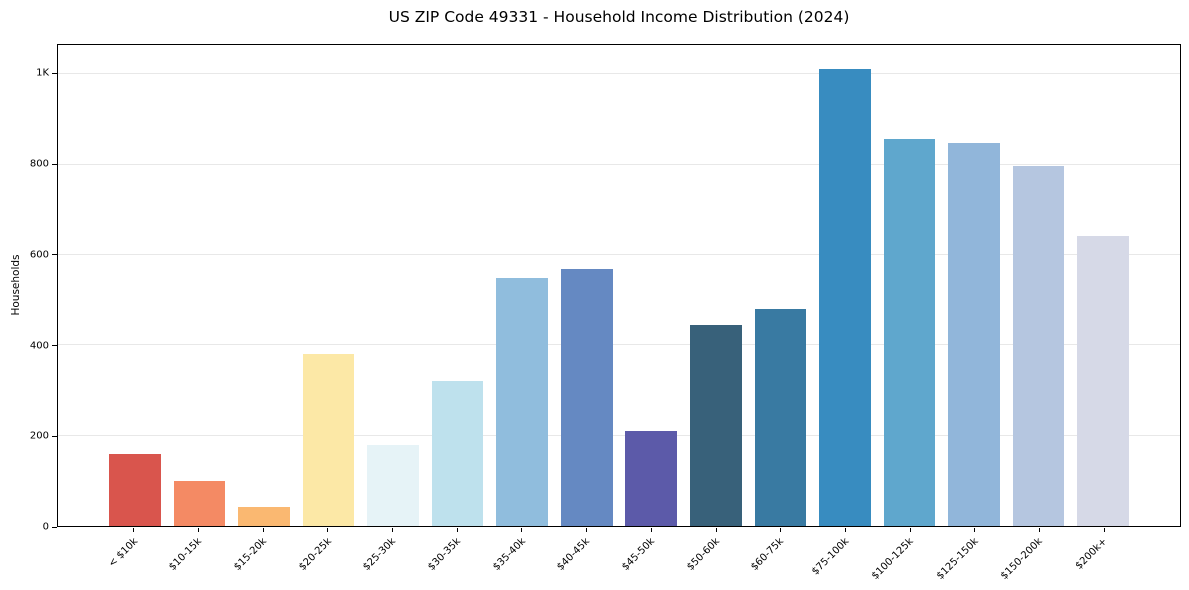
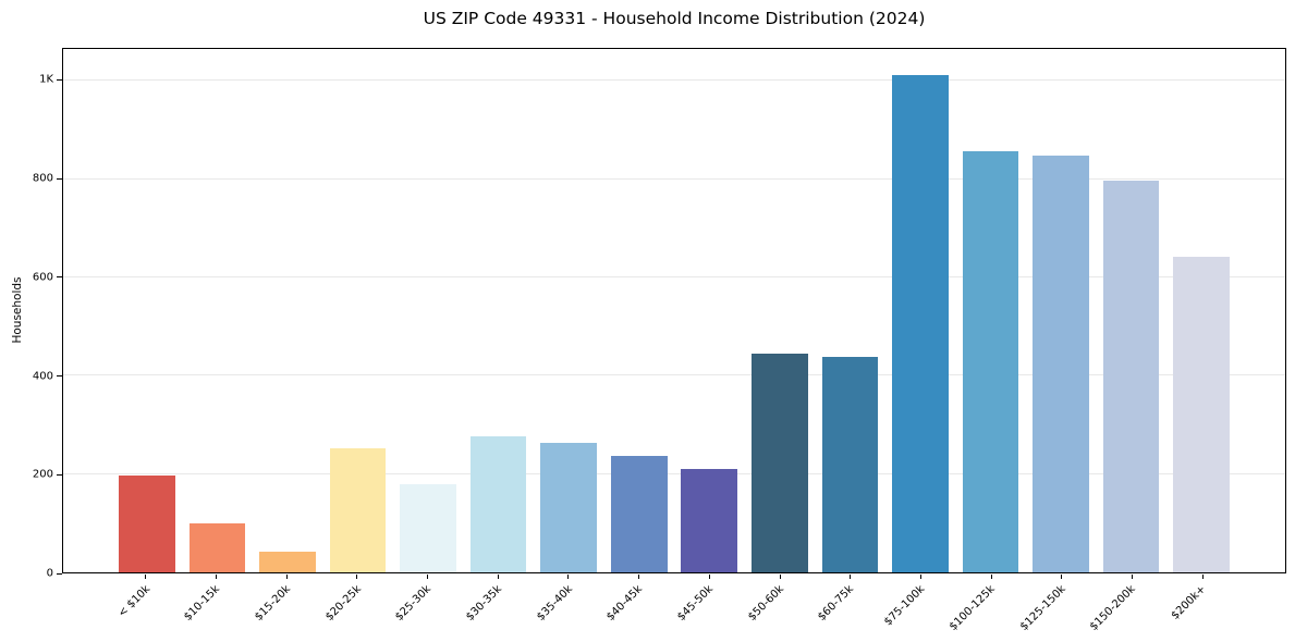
< $10k: 160 -> 200
$20-25k: 380 -> 250
$30-35k: 320 -> 280
$35-40k: 550 -> 260
$40-45k: 570 -> 240
$60-75k: 480 -> 440
